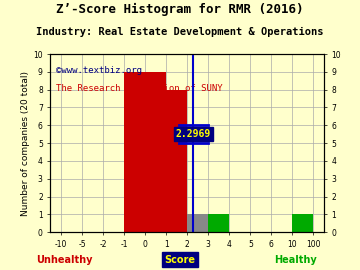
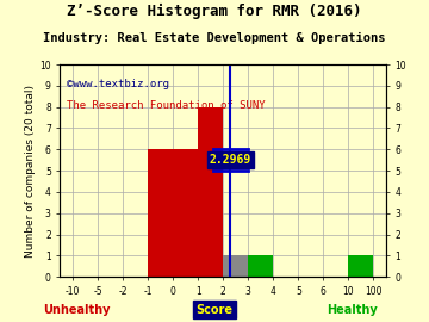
0: 9 -> 6
